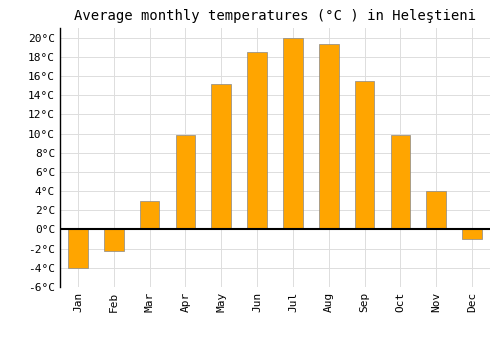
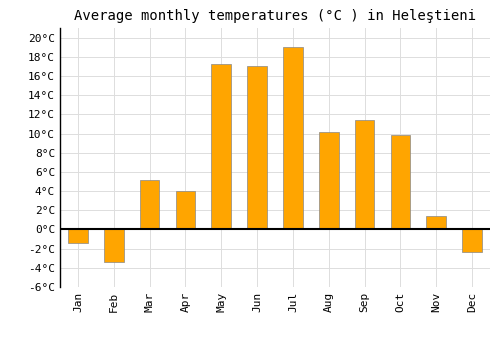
Jan: -4.0°C -> -1.4°C
Feb: -2.2°C -> -3.4°C
Mar: 3.0°C -> 5.2°C
Apr: 9.8°C -> 4.0°C
May: 15.2°C -> 17.2°C
Jun: 18.5°C -> 17.0°C
Jul: 20.0°C -> 19.0°C
Aug: 19.3°C -> 10.2°C
Sep: 15.5°C -> 11.4°C
Nov: 4.0°C -> 1.4°C
Dec: -1.0°C -> -2.4°C
